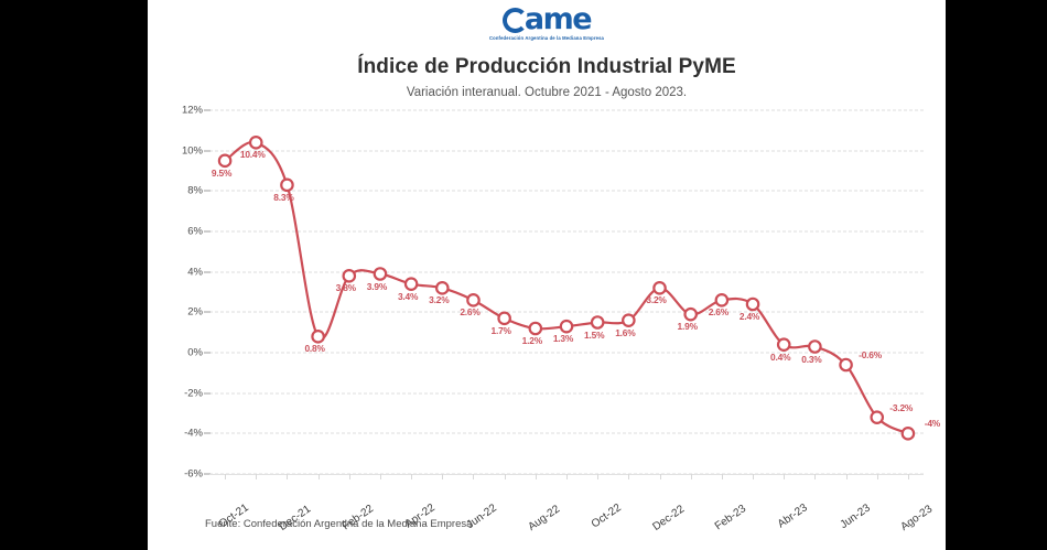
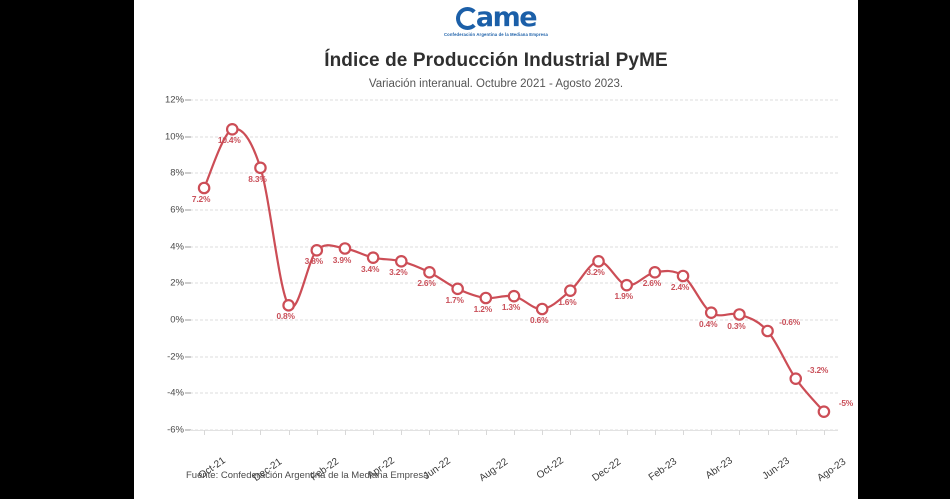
Oct-21: 9.5% -> 7.2%
Oct-22: 1.5% -> 0.6%
Ago-23: -4% -> -5%
